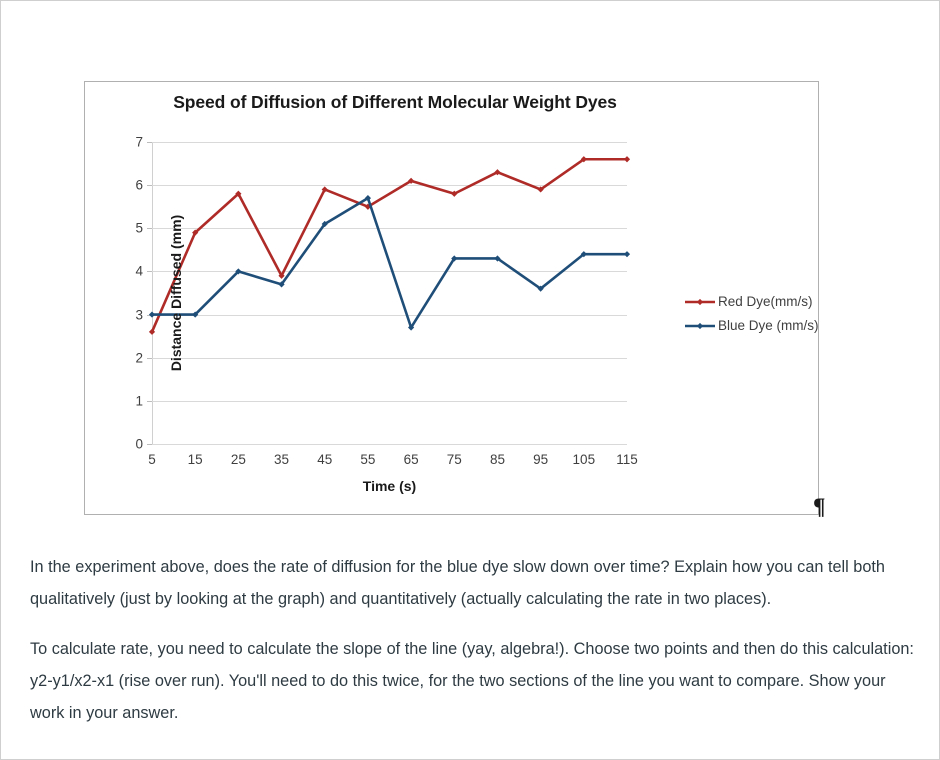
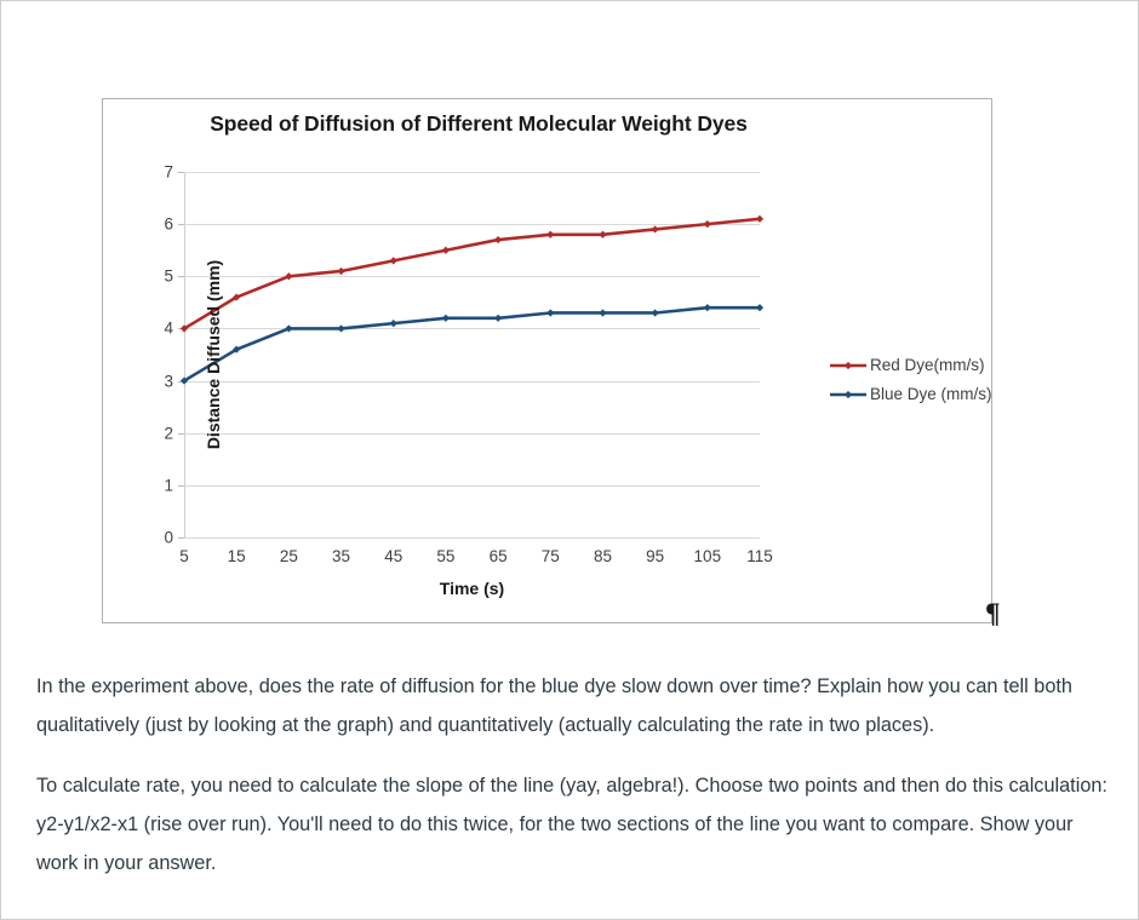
Red Dye(mm/s)/5: 2.6 -> 4.0
Red Dye(mm/s)/15: 4.9 -> 4.6
Blue Dye (mm/s)/15: 3.0 -> 3.6
Red Dye(mm/s)/25: 5.8 -> 5.0
Red Dye(mm/s)/35: 3.9 -> 5.1
Blue Dye (mm/s)/35: 3.7 -> 4.0
Red Dye(mm/s)/45: 5.9 -> 5.3
Blue Dye (mm/s)/45: 5.1 -> 4.1
Blue Dye (mm/s)/55: 5.7 -> 4.2
Red Dye(mm/s)/65: 6.1 -> 5.7
Blue Dye (mm/s)/65: 2.7 -> 4.2
Red Dye(mm/s)/85: 6.3 -> 5.8
Blue Dye (mm/s)/95: 3.6 -> 4.3
Red Dye(mm/s)/105: 6.6 -> 6.0
Red Dye(mm/s)/115: 6.6 -> 6.1
